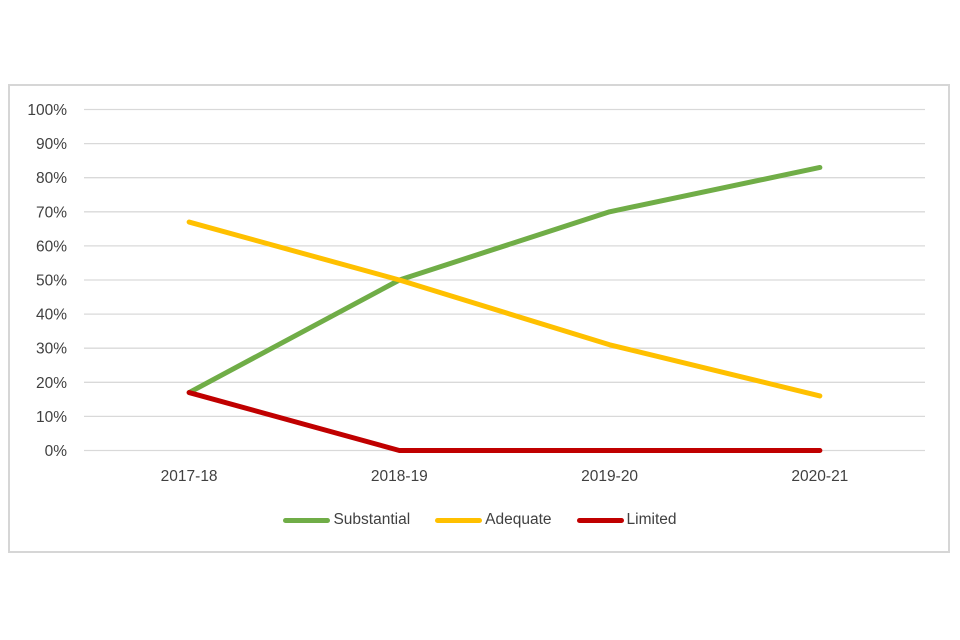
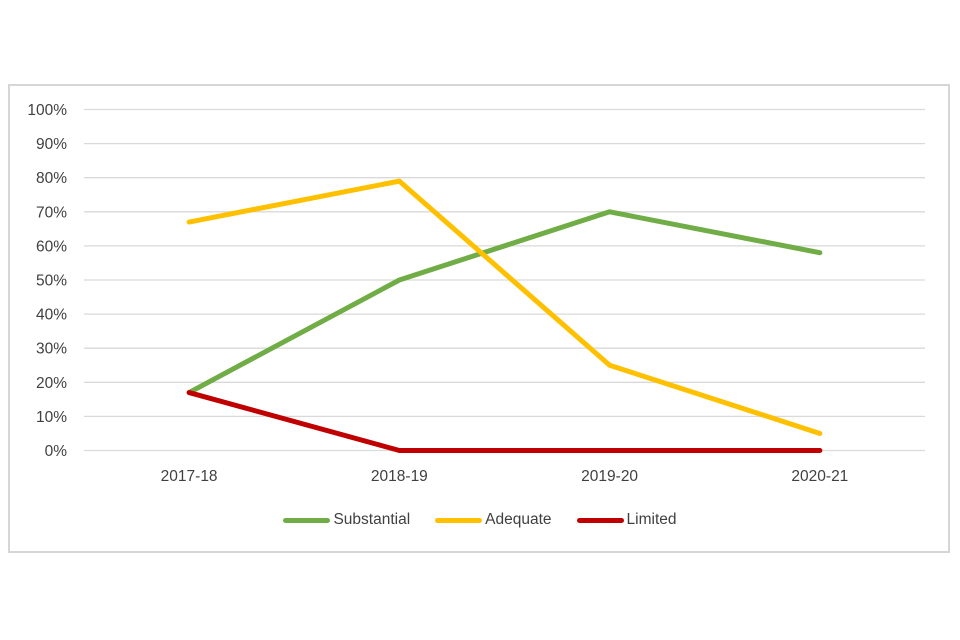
Adequate/2018-19: 50% -> 79%
Adequate/2019-20: 31% -> 25%
Substantial/2020-21: 83% -> 58%
Adequate/2020-21: 16% -> 5%
